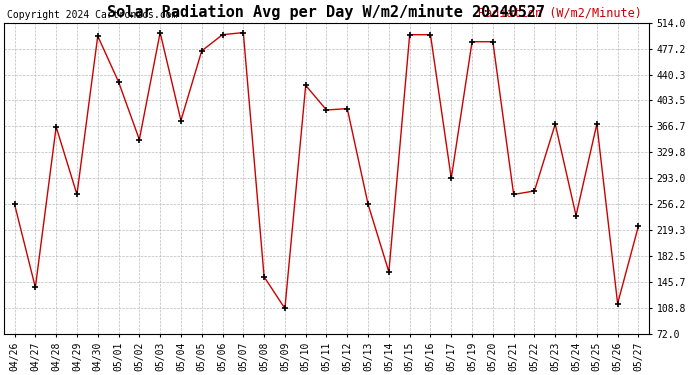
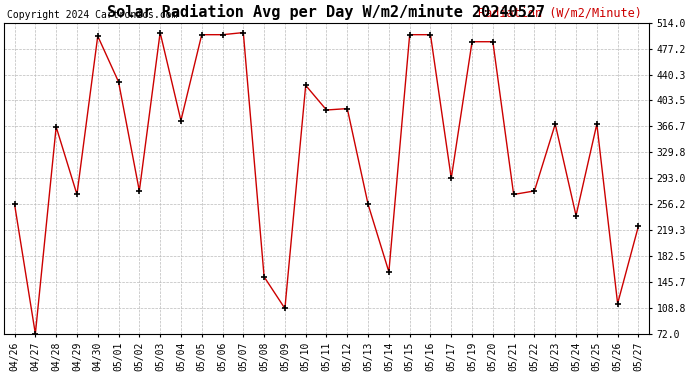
04/27: 138 -> 72
05/02: 348 -> 275
05/05: 474 -> 497
